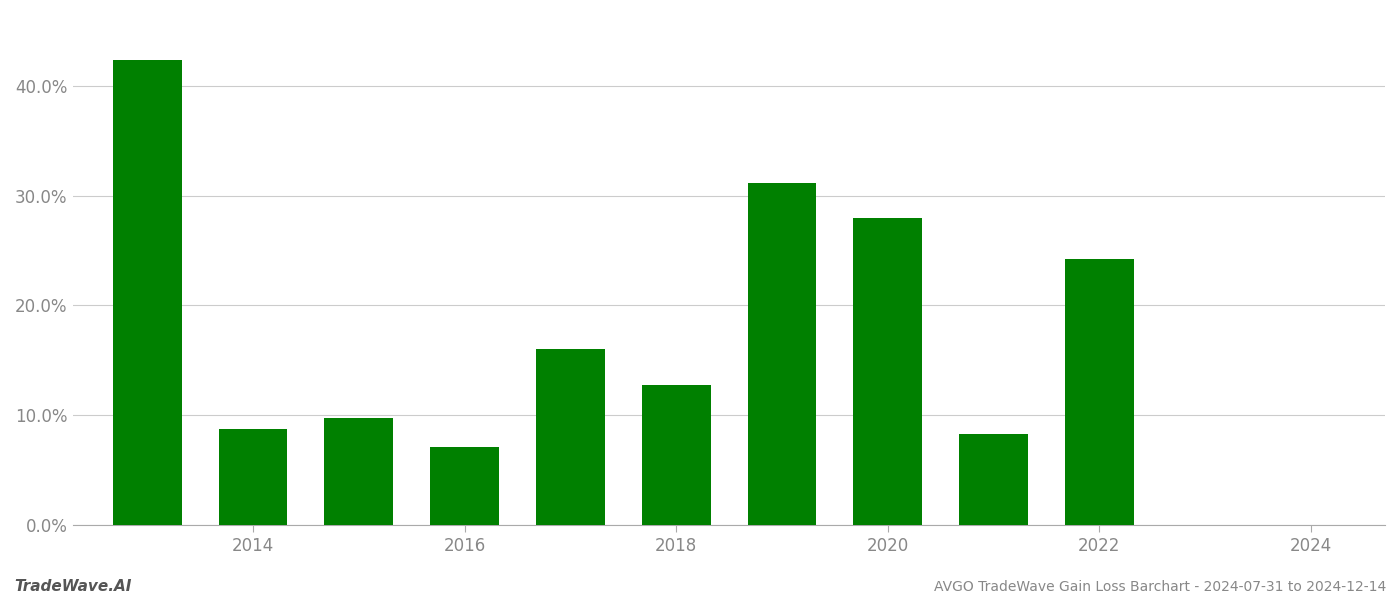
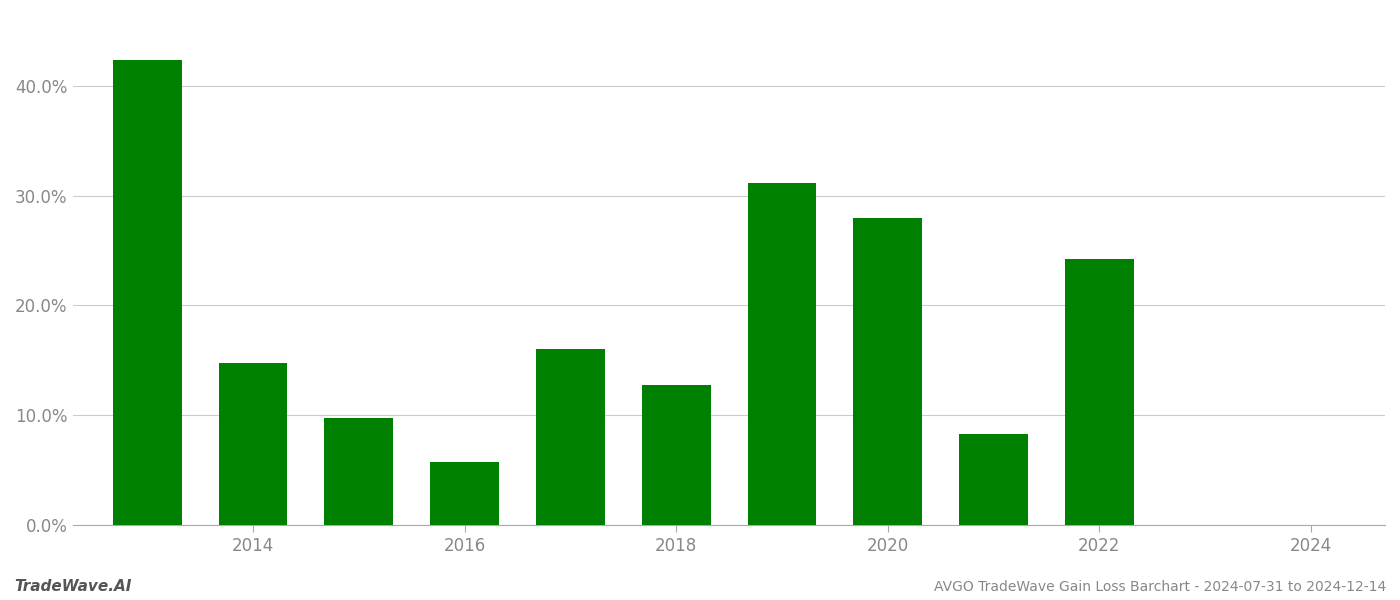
2014: 8.7% -> 14.7%
2016: 7.1% -> 5.7%
